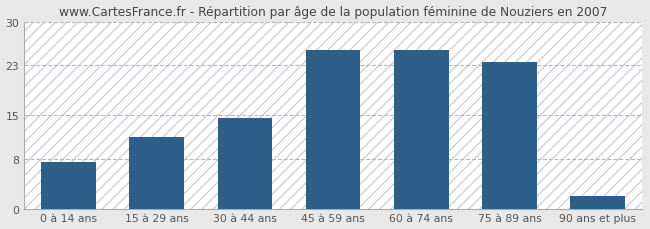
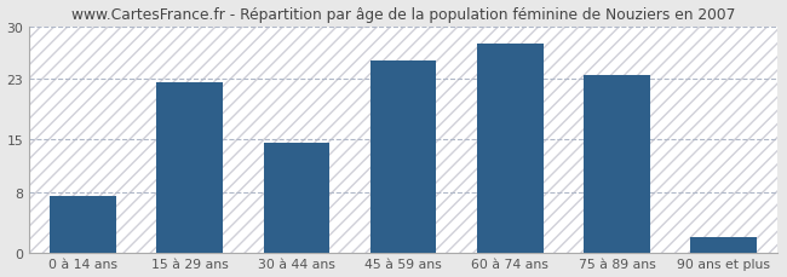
15 à 29 ans: 11.5 -> 22.6
60 à 74 ans: 25.5 -> 27.6
